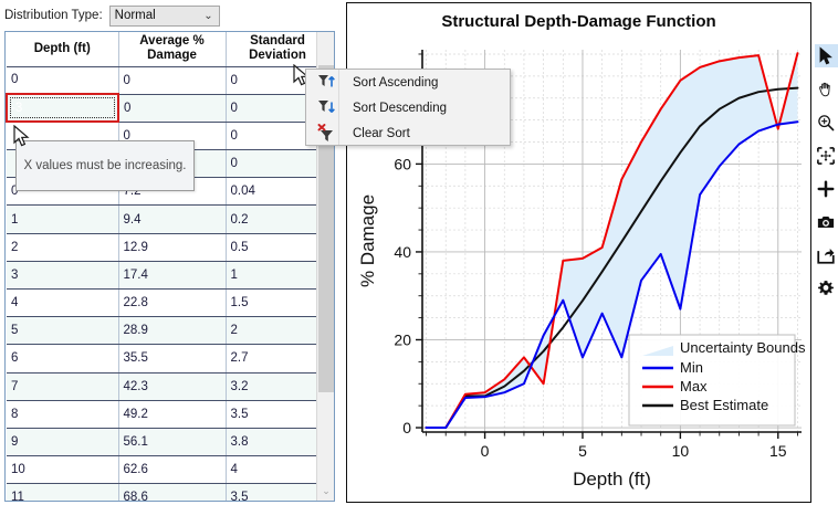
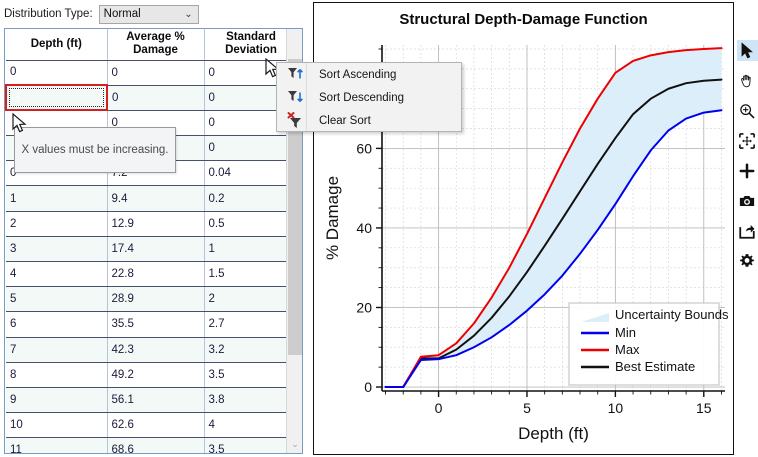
Max/3: 10 -> 22
Min/3: 21 -> 12
Max/4: 38 -> 30
Min/4: 29 -> 16
Min/5: 16 -> 19
Max/6: 41 -> 48
Min/6: 26 -> 23
Min/7: 16 -> 28
Min/10: 27 -> 46
Max/15: 68 -> 85
